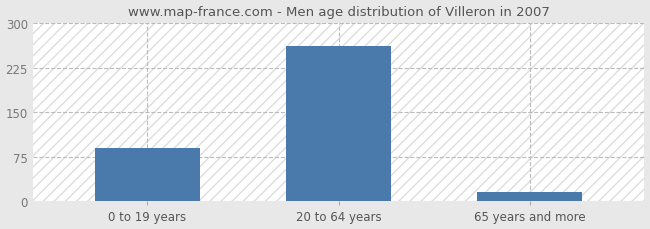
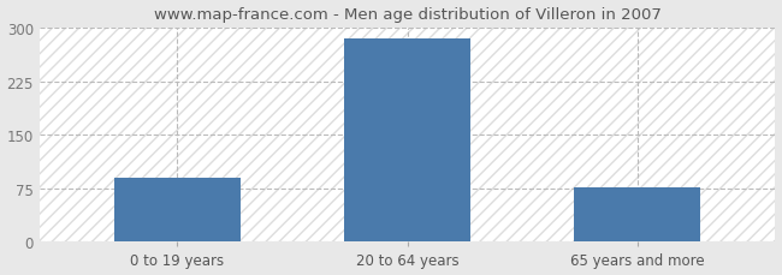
20 to 64 years: 262 -> 284
65 years and more: 15 -> 76
